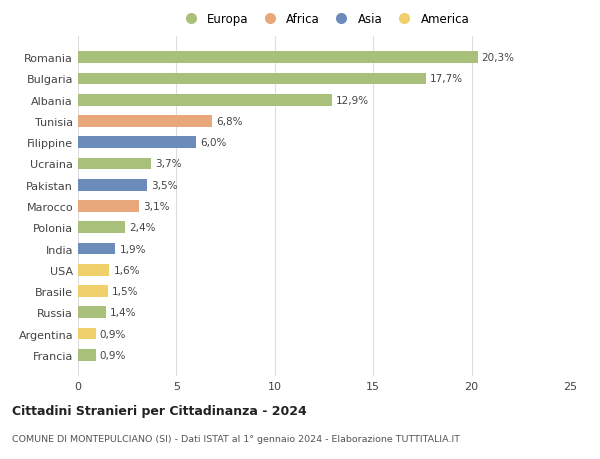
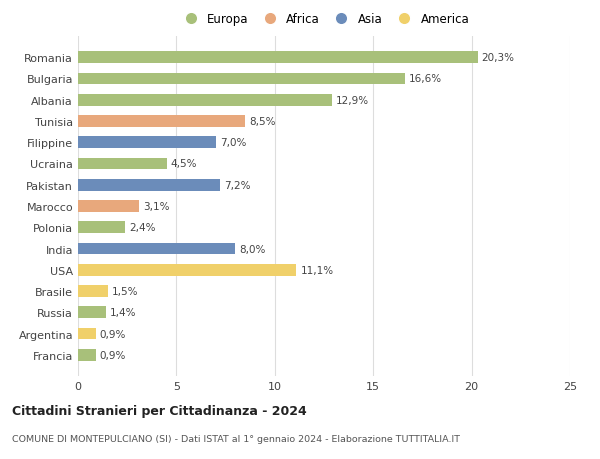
Bulgaria: 17,7% -> 16,6%
Tunisia: 6,8% -> 8,5%
Filippine: 6,0% -> 7,0%
Ucraina: 3,7% -> 4,5%
Pakistan: 3,5% -> 7,2%
India: 1,9% -> 8,0%
USA: 1,6% -> 11,1%
